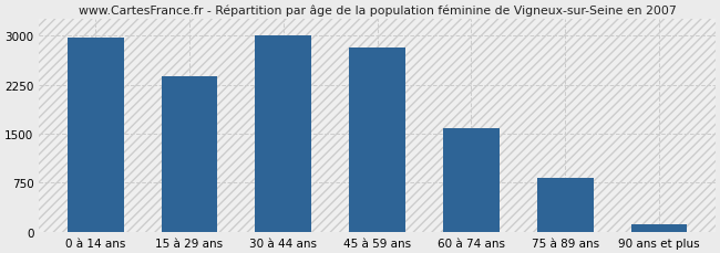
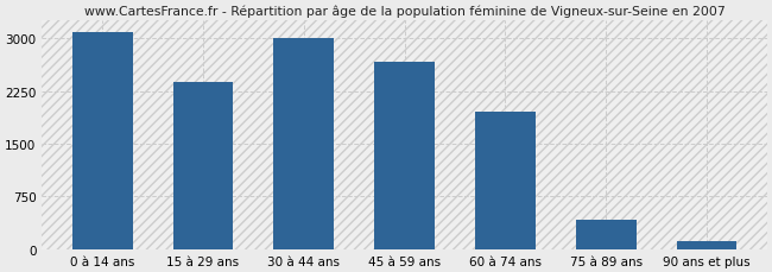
0 à 14 ans: 2970 -> 3080
45 à 59 ans: 2820 -> 2660
60 à 74 ans: 1590 -> 1960
75 à 89 ans: 820 -> 420
